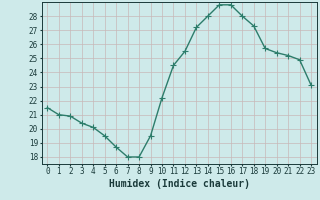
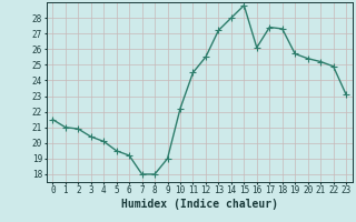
6: 18.7 -> 19.2
9: 19.5 -> 19.0
16: 28.8 -> 26.1
17: 28.0 -> 27.4
